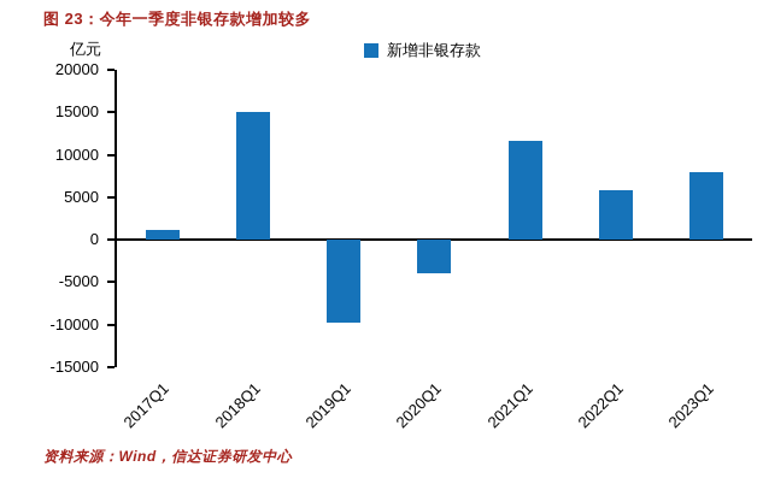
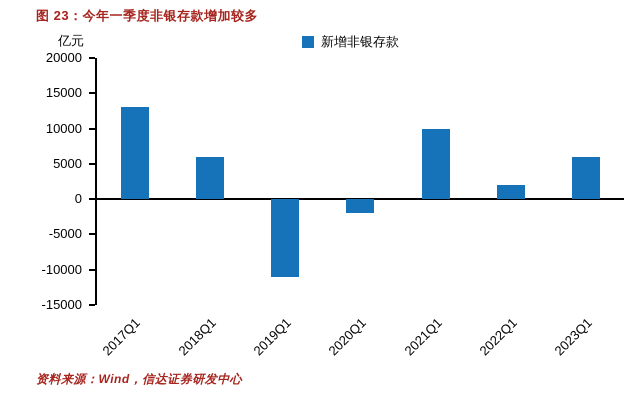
2017Q1: 1000 -> 13000
2018Q1: 15000 -> 6000
2019Q1: -10000 -> -11000
2020Q1: -4000 -> -2000
2021Q1: 12000 -> 10000
2022Q1: 6000 -> 2000
2023Q1: 8000 -> 6000
